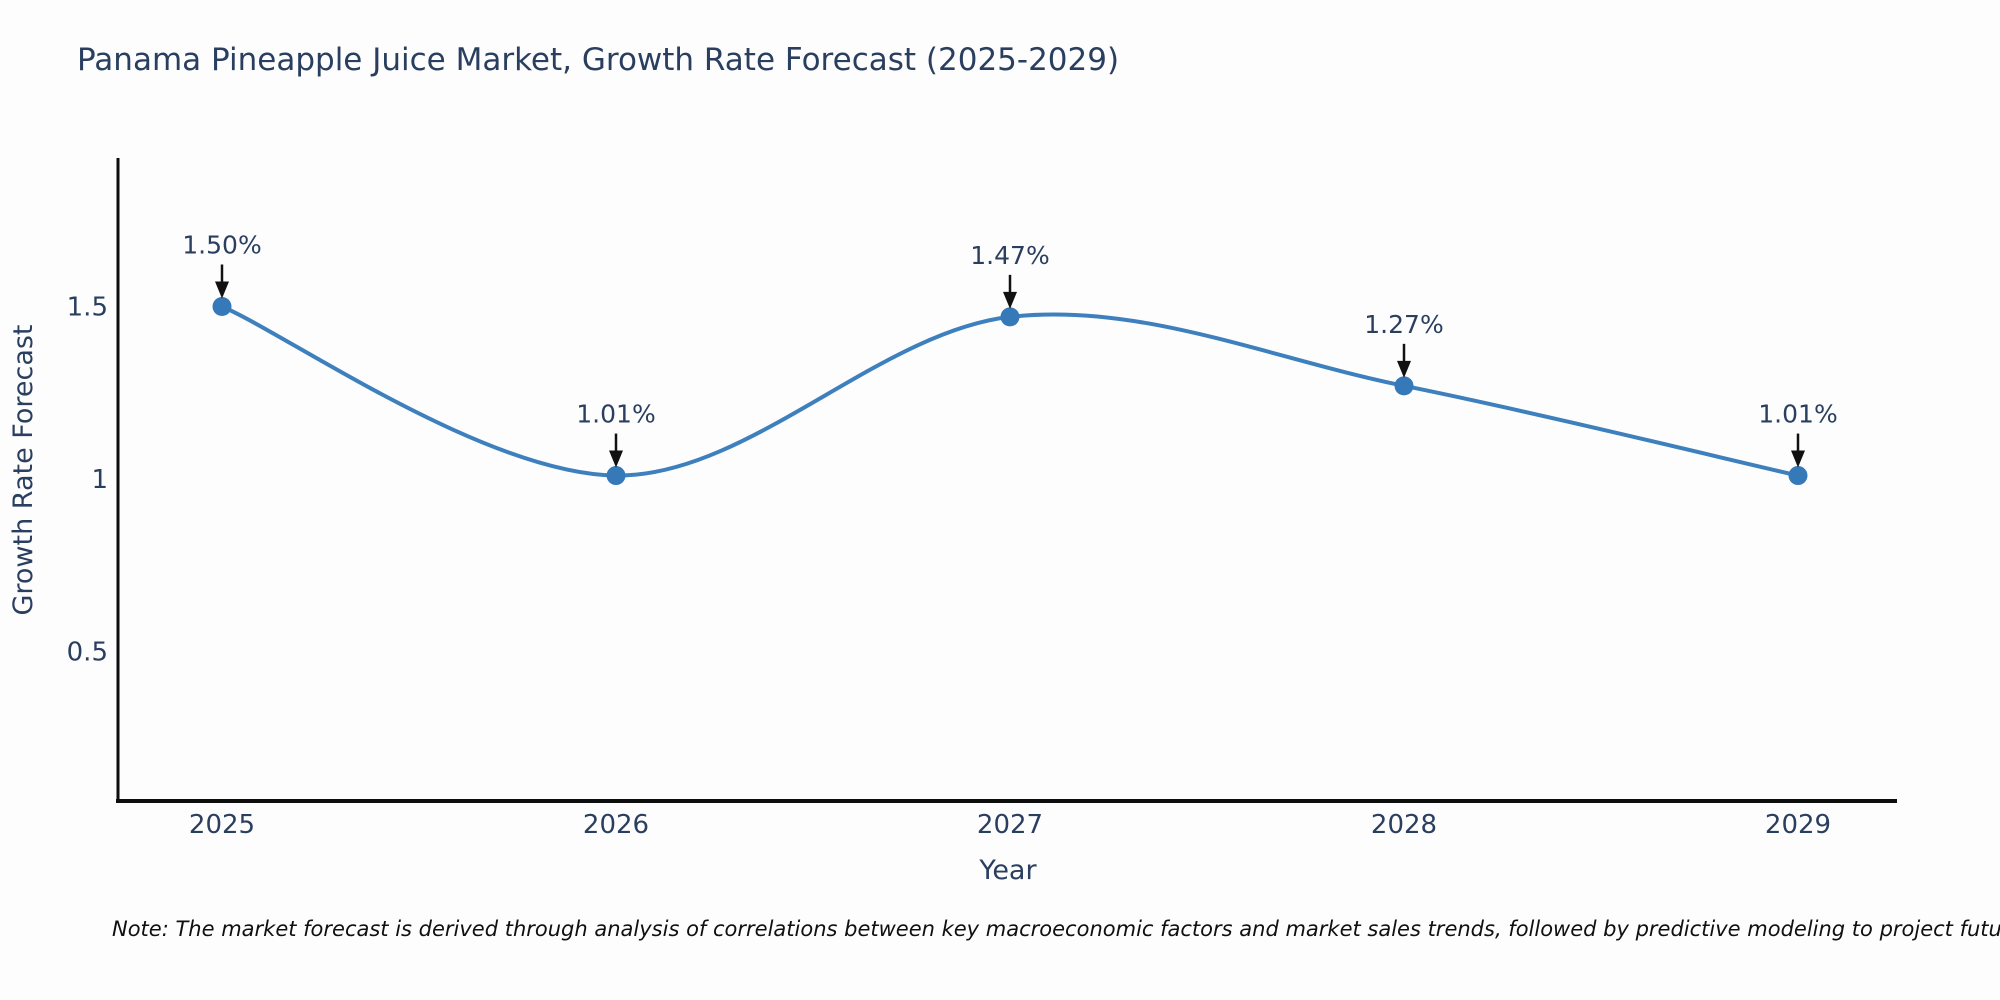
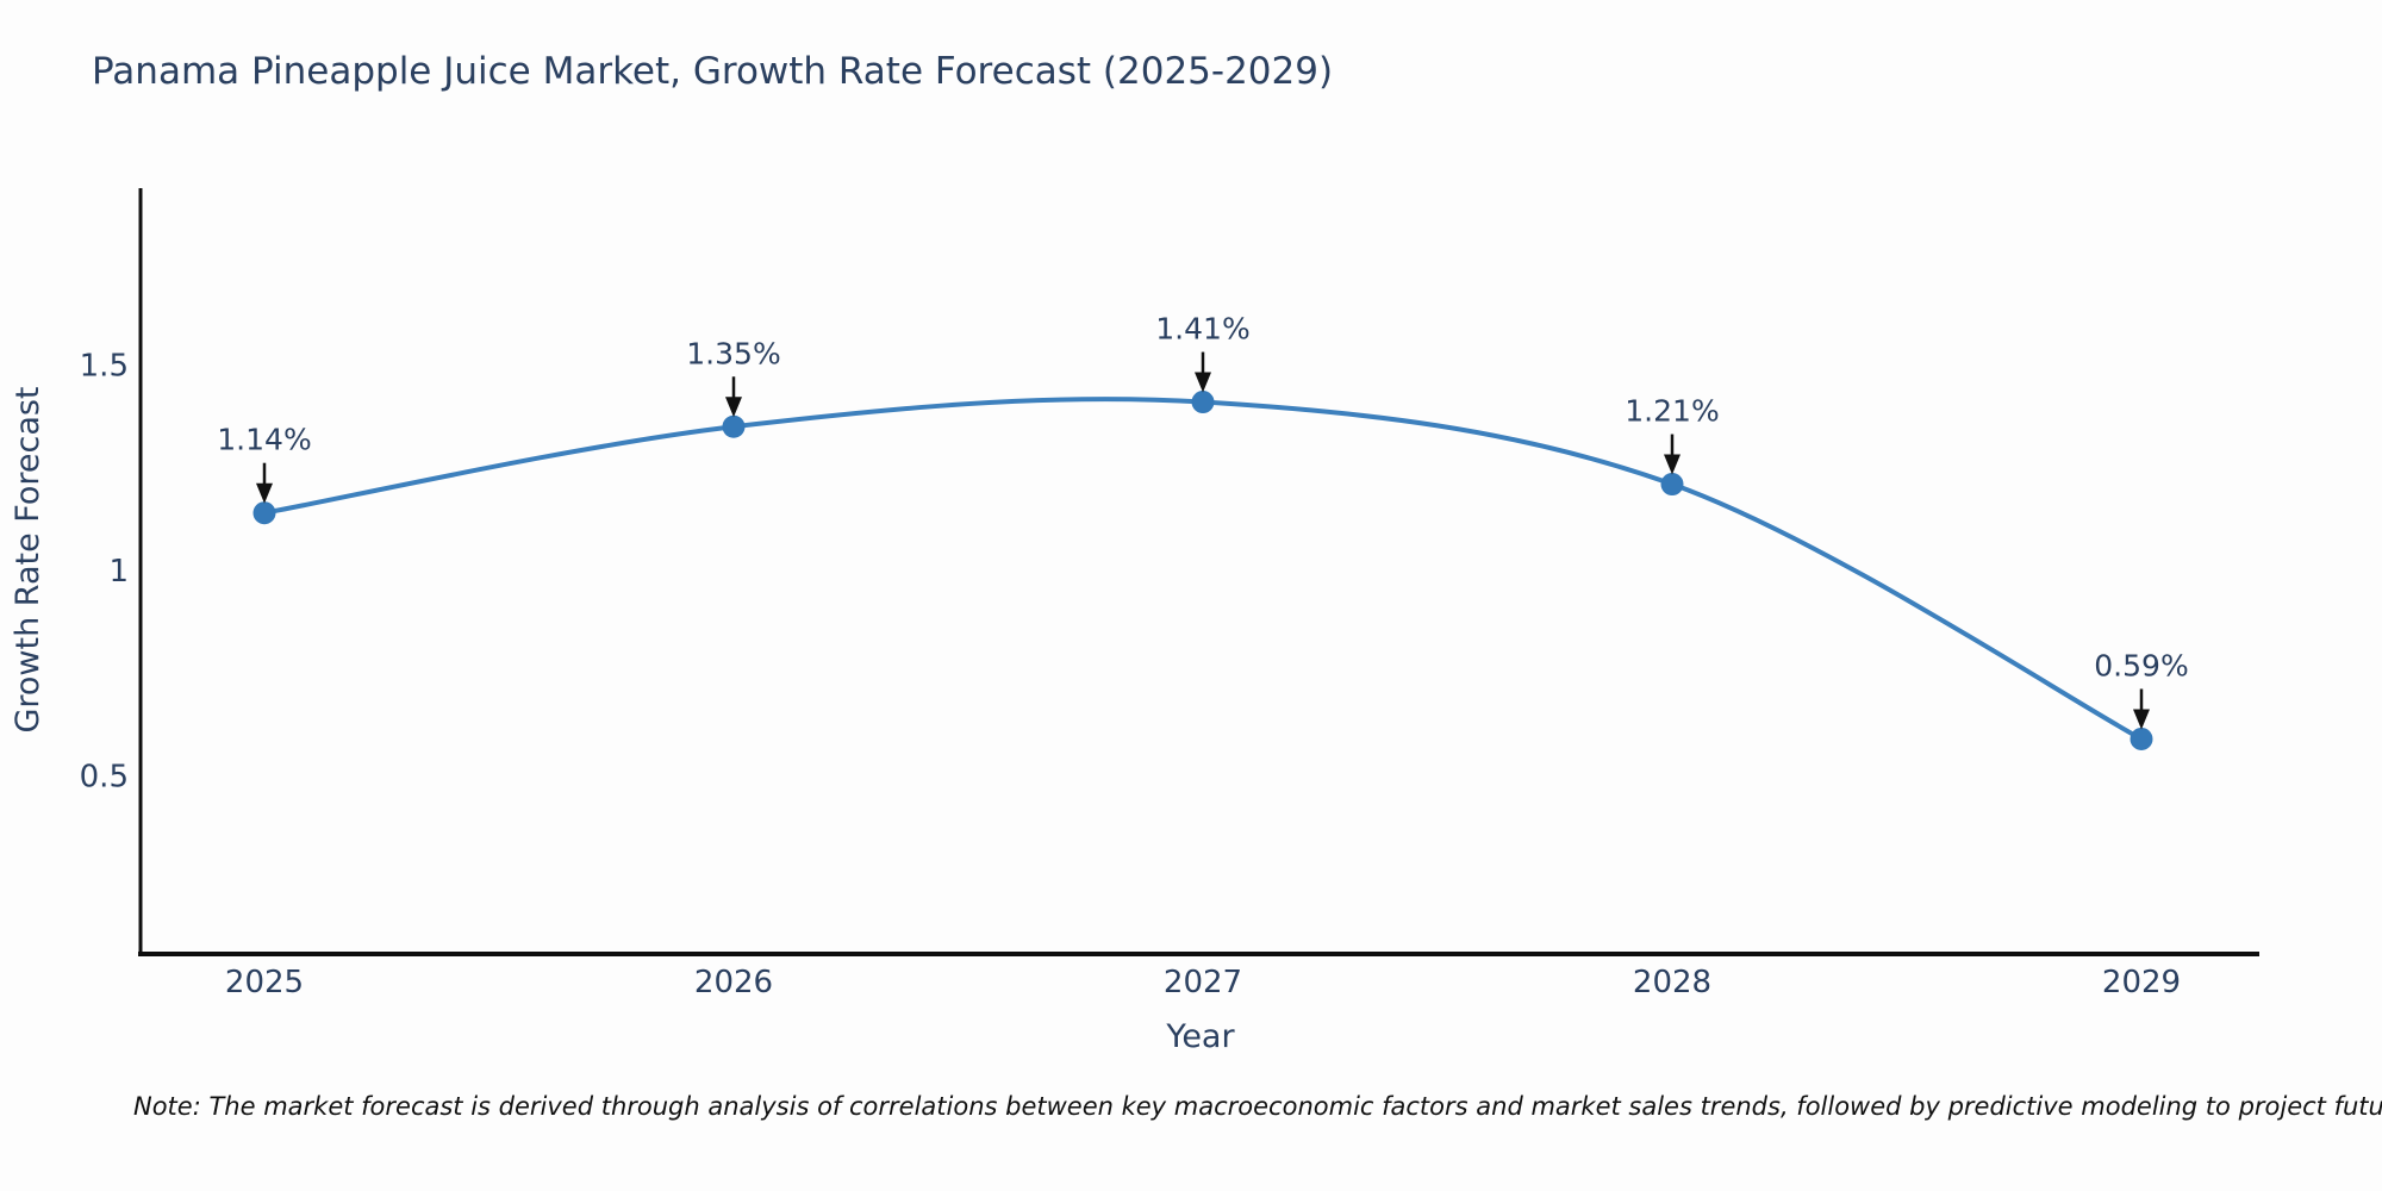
2025: 1.50% -> 1.14%
2026: 1.01% -> 1.35%
2027: 1.47% -> 1.41%
2028: 1.27% -> 1.21%
2029: 1.01% -> 0.59%
